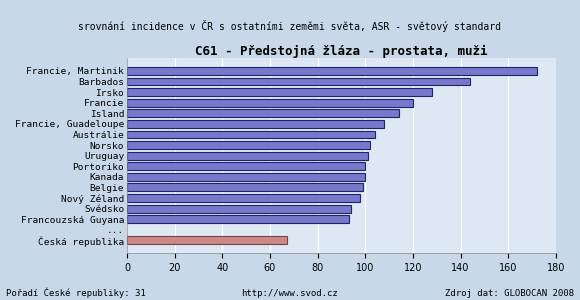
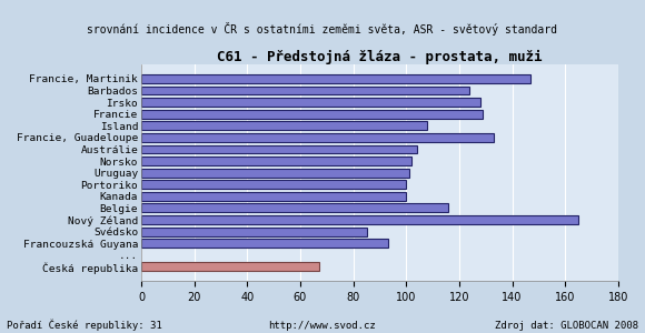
Francie, Martinik: 172 -> 147
Barbados: 144 -> 124
Francie: 120 -> 129
Island: 114 -> 108
Francie, Guadeloupe: 108 -> 133
Belgie: 99 -> 116
Nový Zéland: 98 -> 165
Svédsko: 94 -> 85
